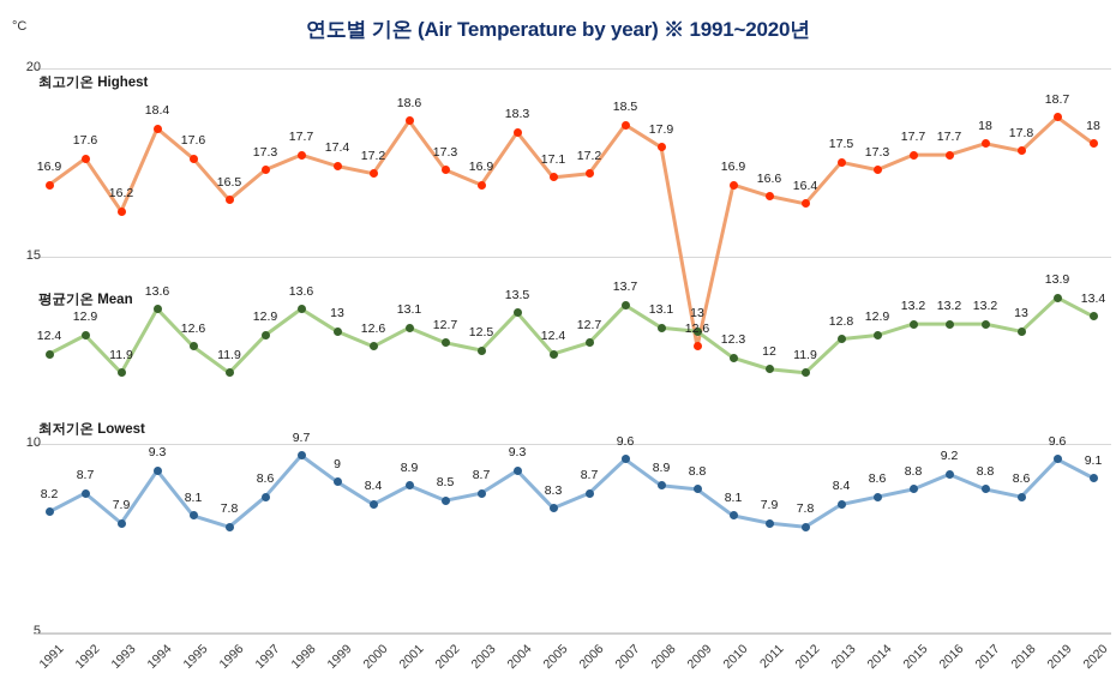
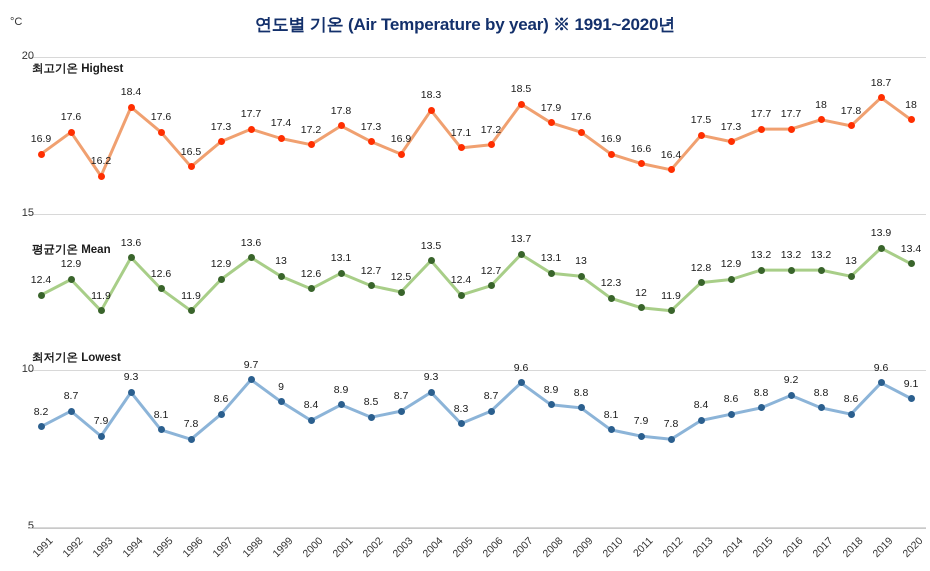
최고기온 Highest/2001: 18.6 -> 17.8
최고기온 Highest/2009: 12.6 -> 17.6
